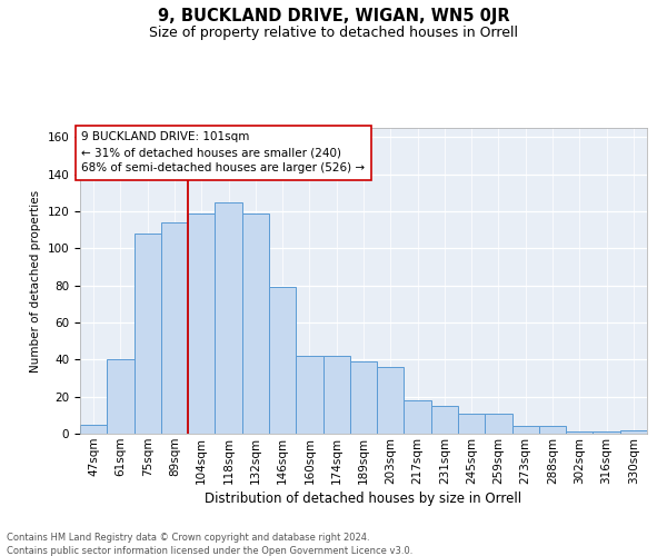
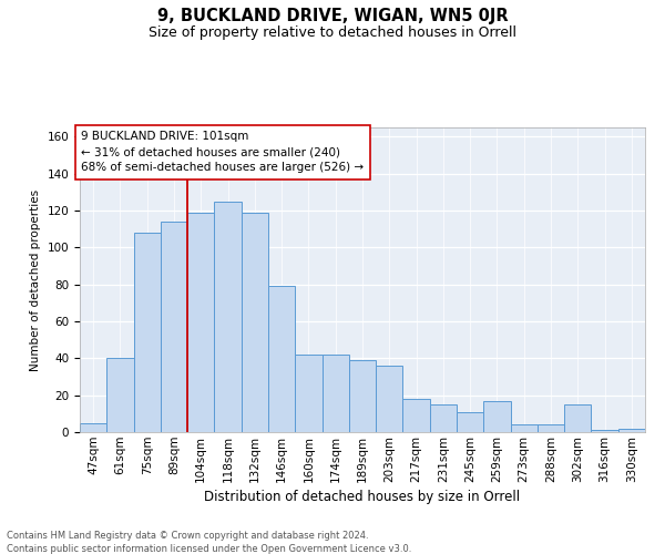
259sqm: 11 -> 17
302sqm: 1 -> 15
